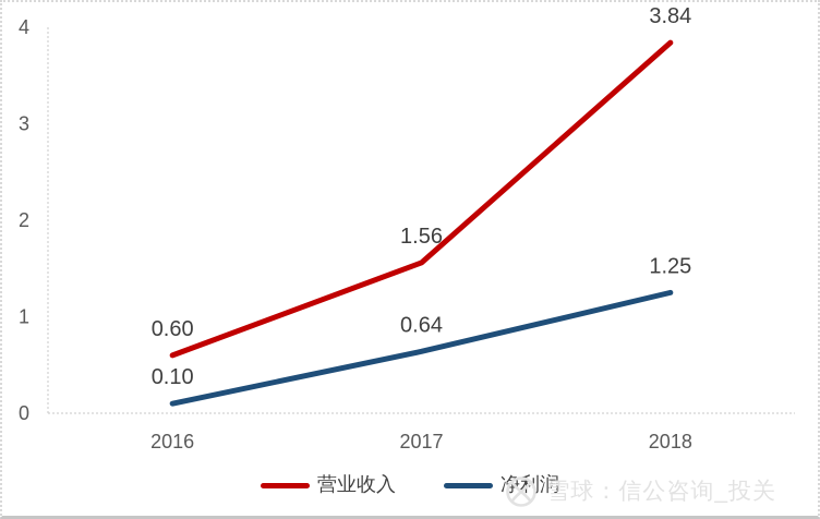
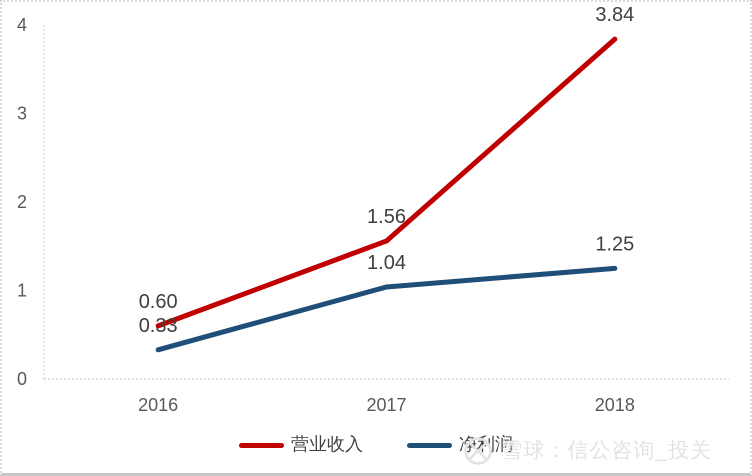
净利润/2016: 0.10 -> 0.33
净利润/2017: 0.64 -> 1.04
